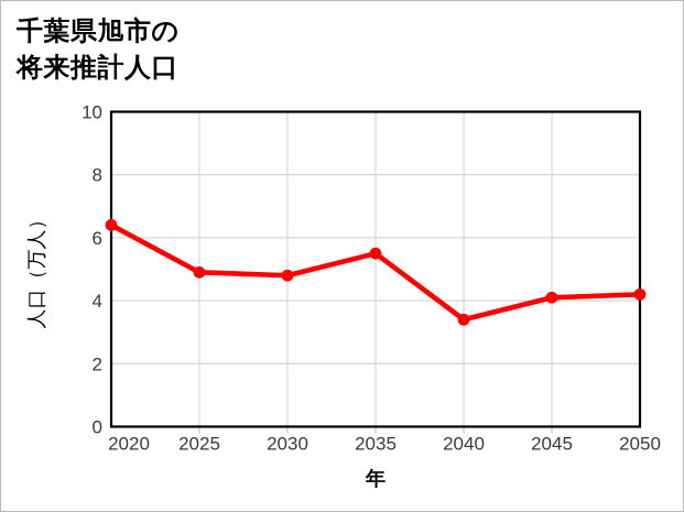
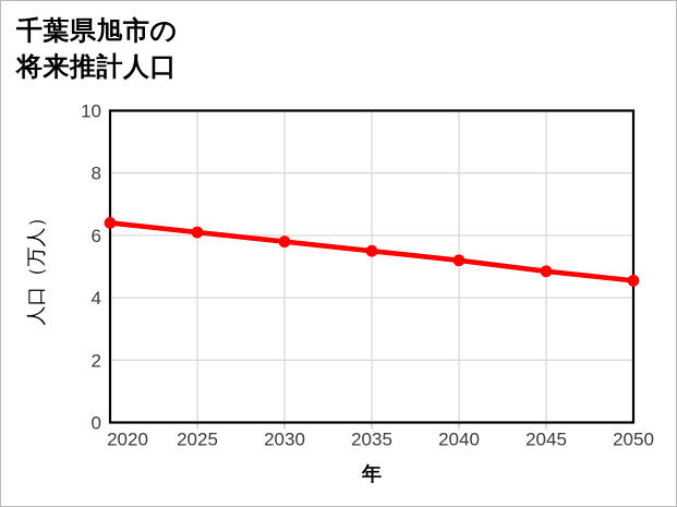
2025: 4.9 -> 6.1
2030: 4.8 -> 5.8
2040: 3.4 -> 5.2
2045: 4.1 -> 4.8
2050: 4.2 -> 4.5
